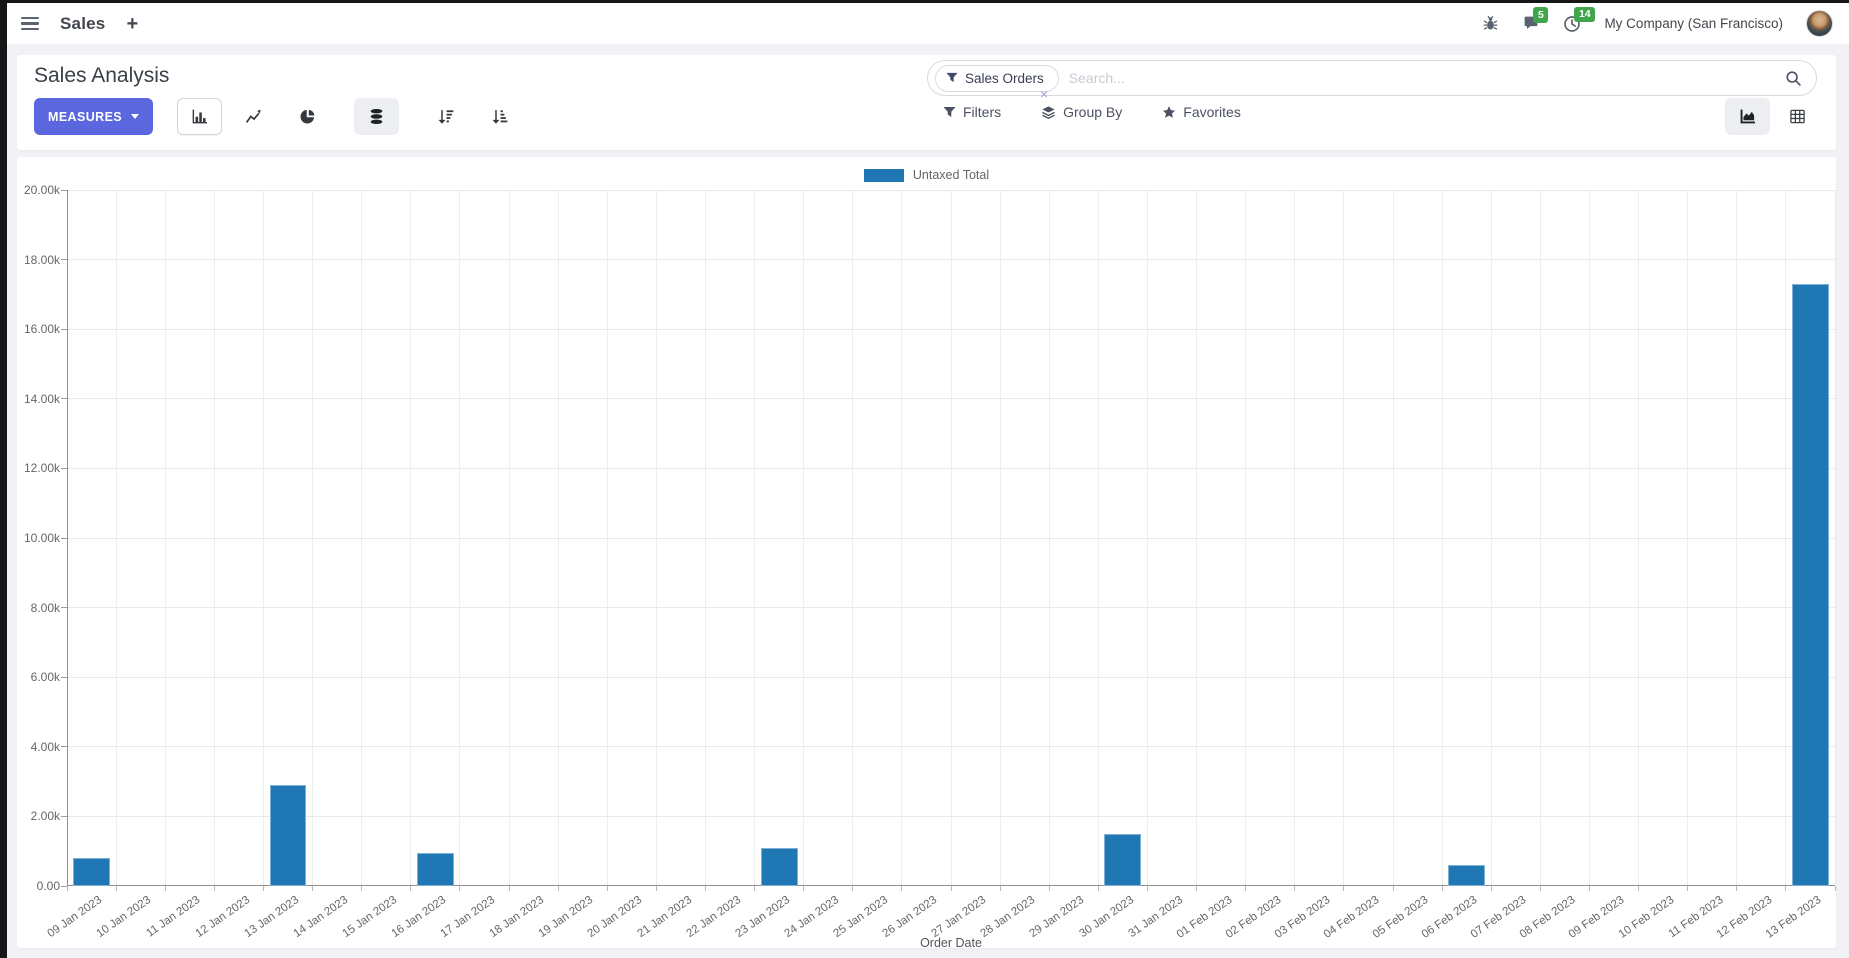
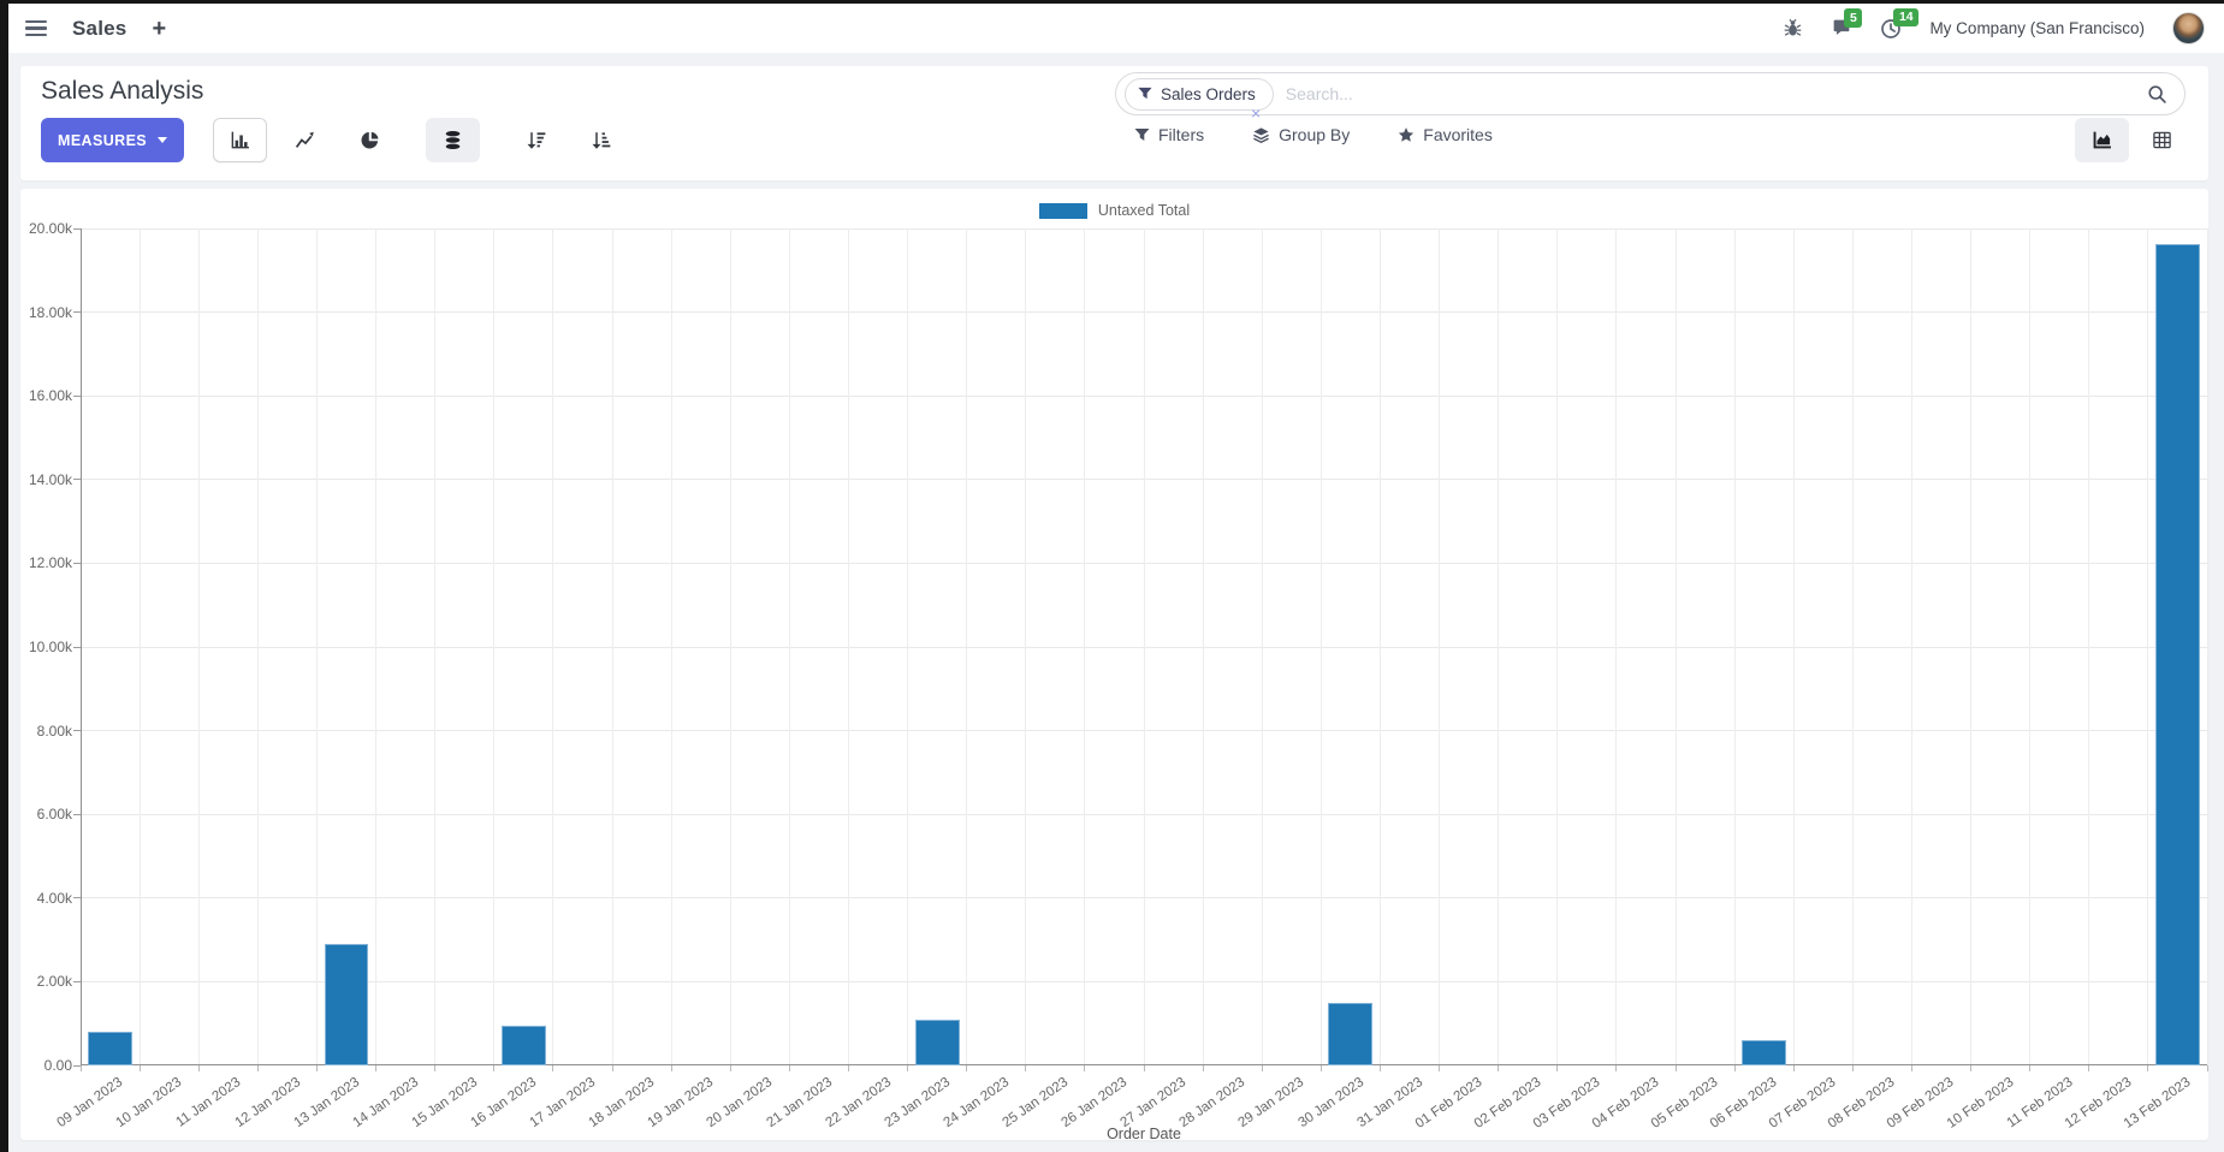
13 Feb 2023: 17.3k -> 19.6k
